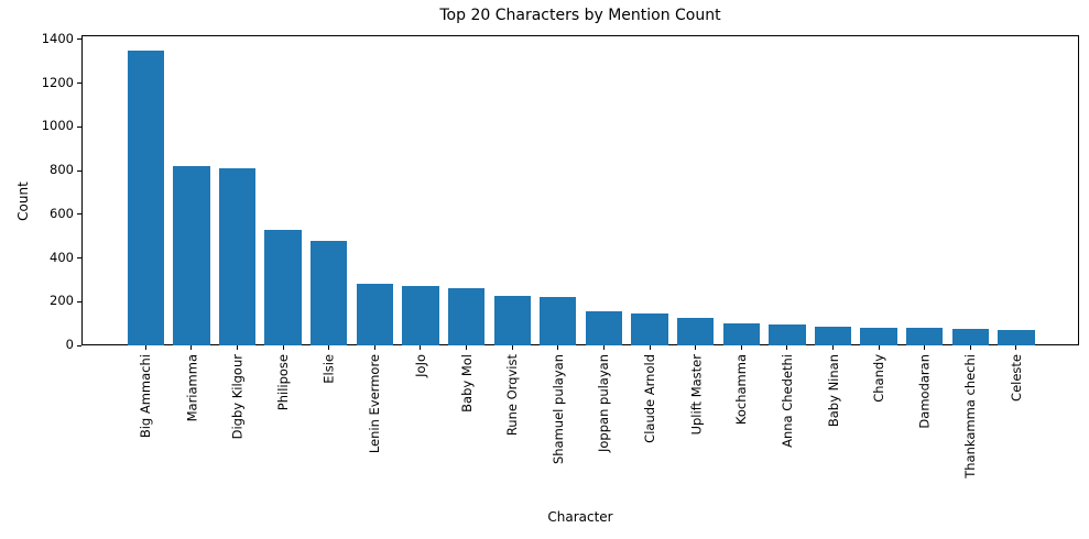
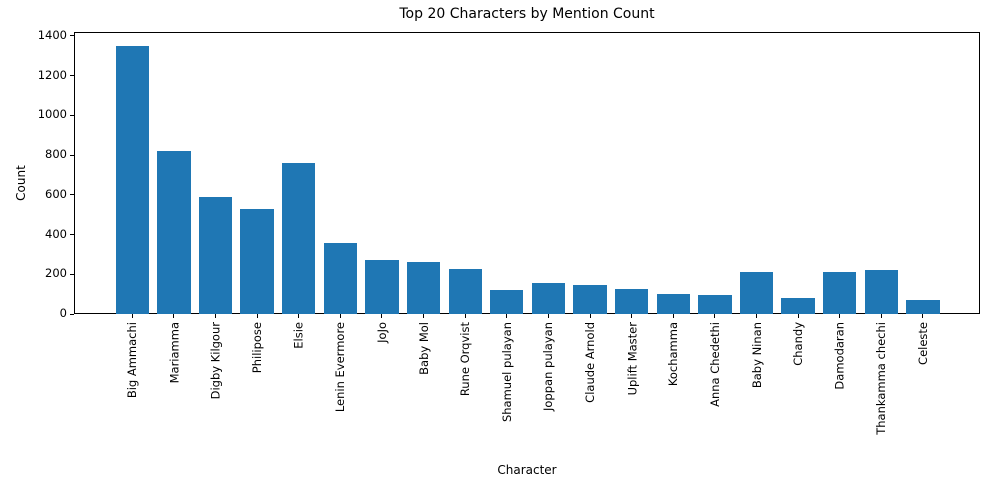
Digby Kilgour: 810 -> 590
Elsie: 480 -> 760
Lenin Evermore: 280 -> 360
Shamuel pulayan: 220 -> 120
Baby Ninan: 90 -> 210
Damodaran: 80 -> 210
Thankamma chechi: 80 -> 220
